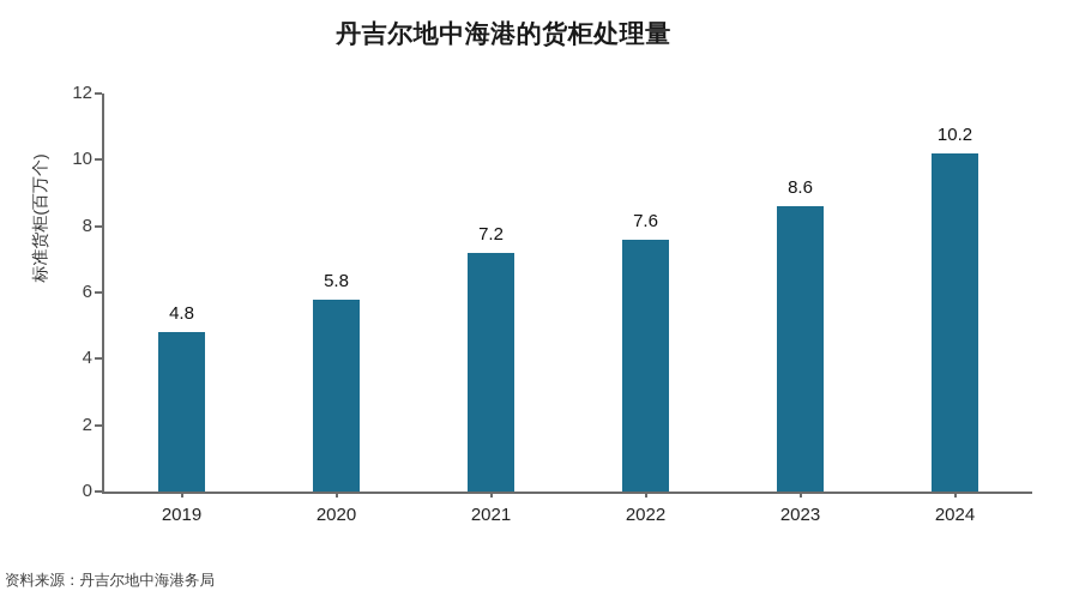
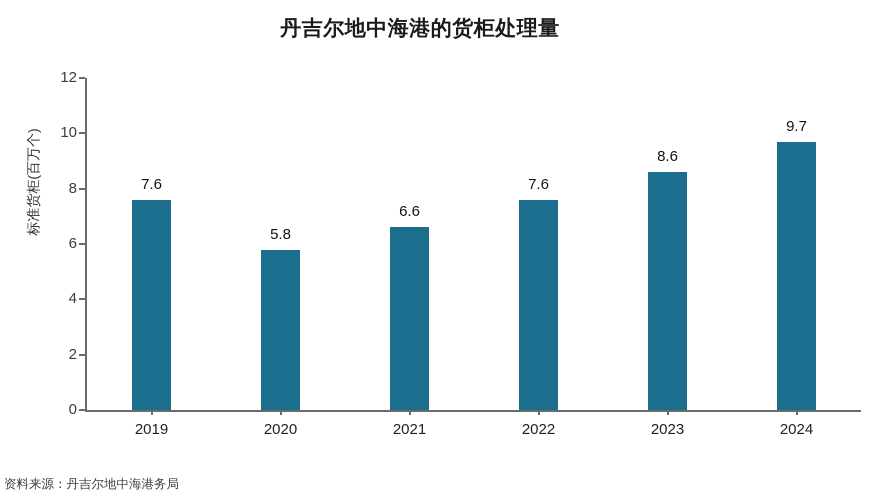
2019: 4.8 -> 7.6
2021: 7.2 -> 6.6
2024: 10.2 -> 9.7
